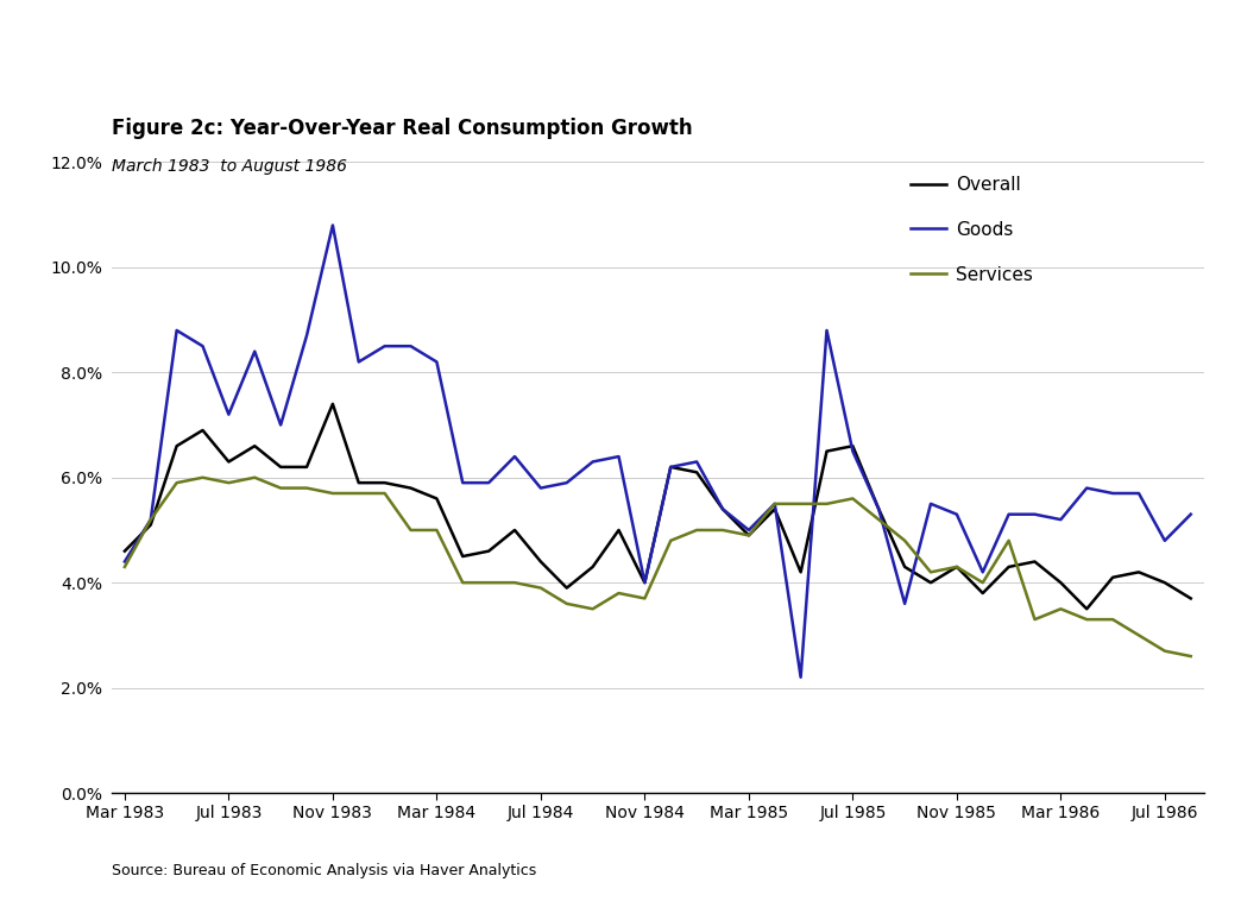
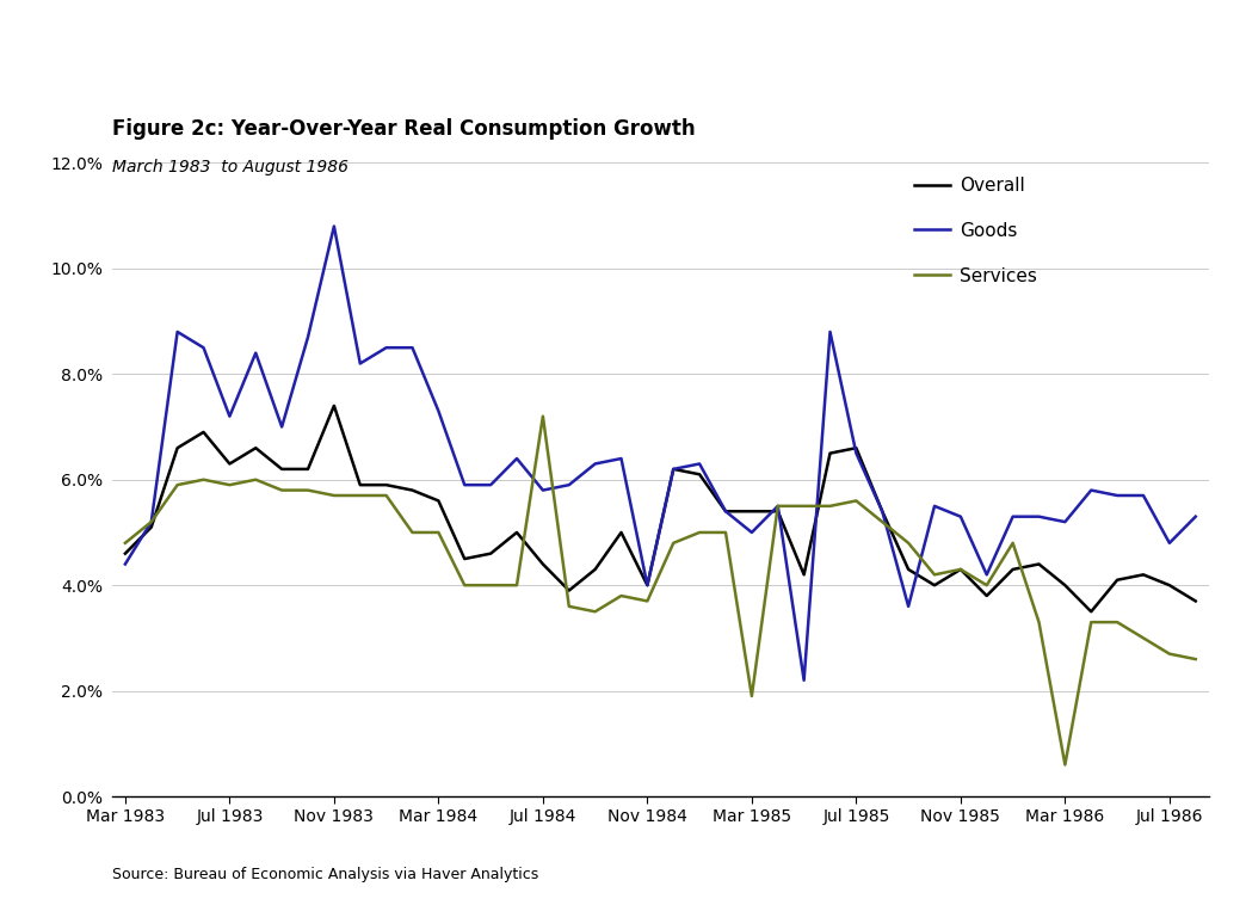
Services/Mar 1983: 4.3% -> 4.8%
Goods/Mar 1984: 8.2% -> 7.3%
Services/Jul 1984: 3.9% -> 7.2%
Overall/Mar 1985: 4.9% -> 5.4%
Services/Mar 1985: 4.9% -> 1.9%
Services/Mar 1986: 3.5% -> 0.6%
